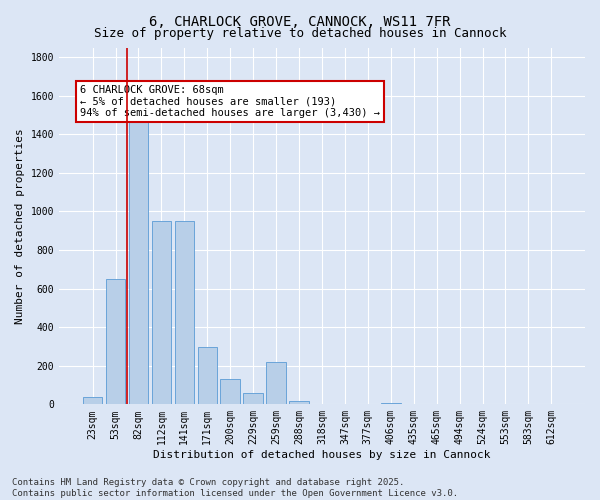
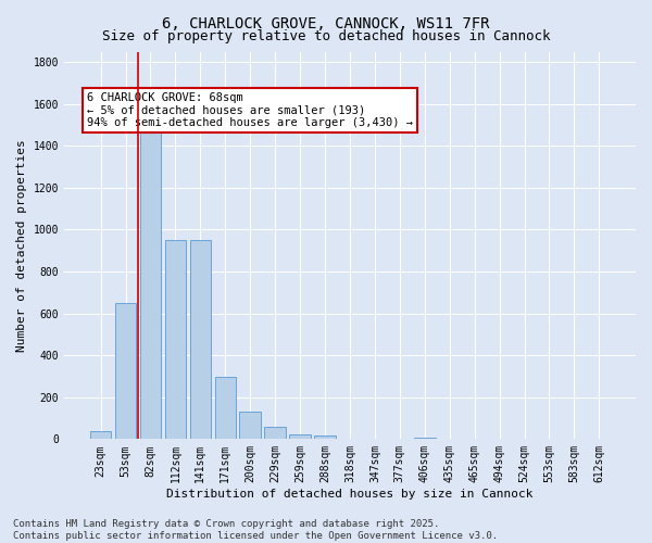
259sqm: 220 -> 20
